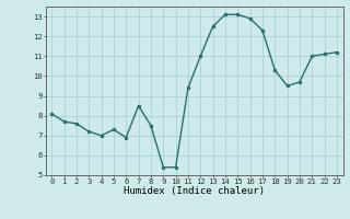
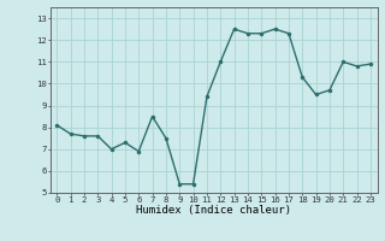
3: 7.2 -> 7.6
14: 13.1 -> 12.3
15: 13.1 -> 12.3
16: 12.9 -> 12.5
22: 11.1 -> 10.8
23: 11.2 -> 10.9
